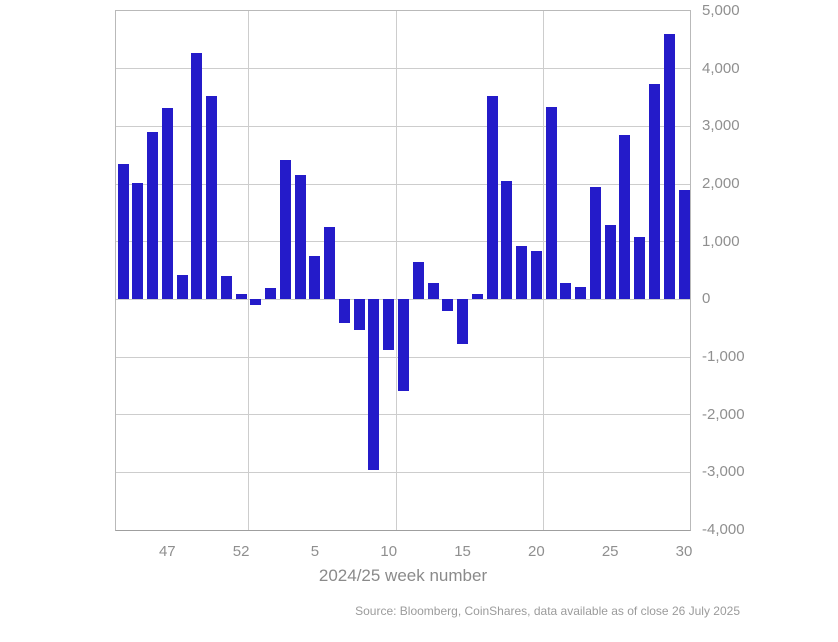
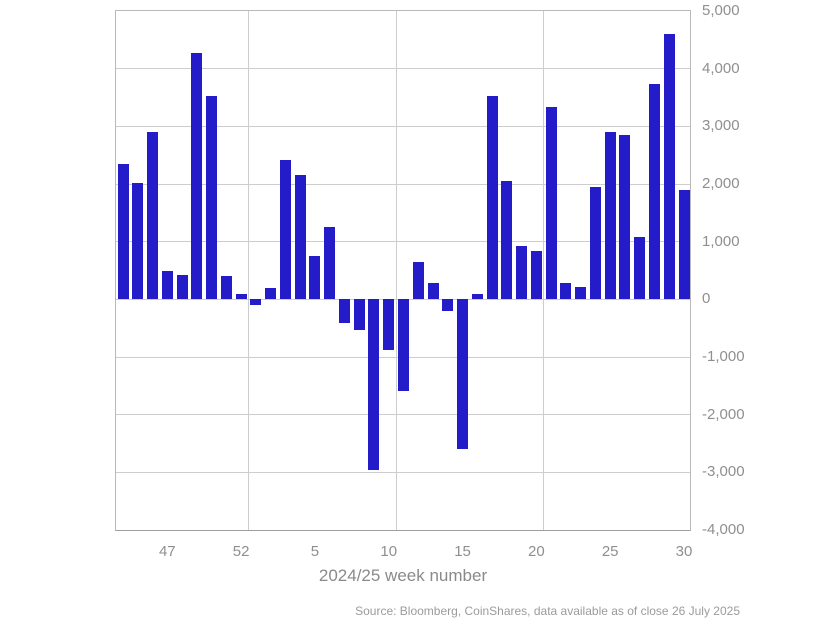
47: 3300 -> 500
15: -800 -> -2600
25: 1300 -> 2900
